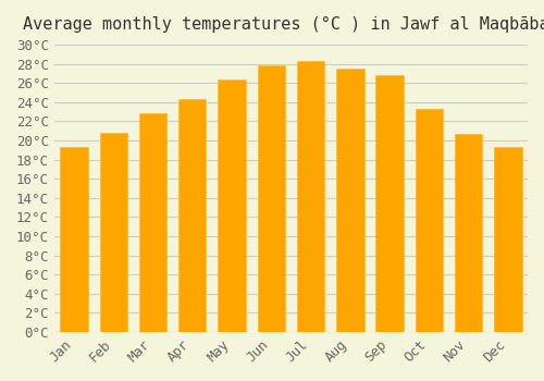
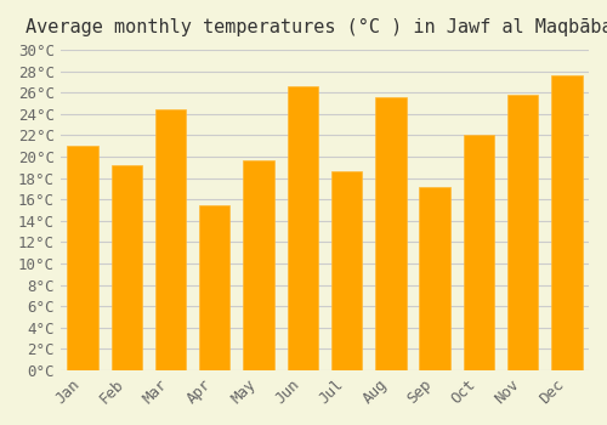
Jan: 19.3°C -> 21.0°C
Feb: 20.8°C -> 19.2°C
Mar: 22.8°C -> 24.4°C
Apr: 24.3°C -> 15.4°C
May: 26.3°C -> 19.6°C
Jun: 27.8°C -> 26.6°C
Jul: 28.3°C -> 18.6°C
Aug: 27.5°C -> 25.6°C
Sep: 26.8°C -> 17.2°C
Oct: 23.3°C -> 22.0°C
Nov: 20.7°C -> 25.8°C
Dec: 19.3°C -> 27.6°C
